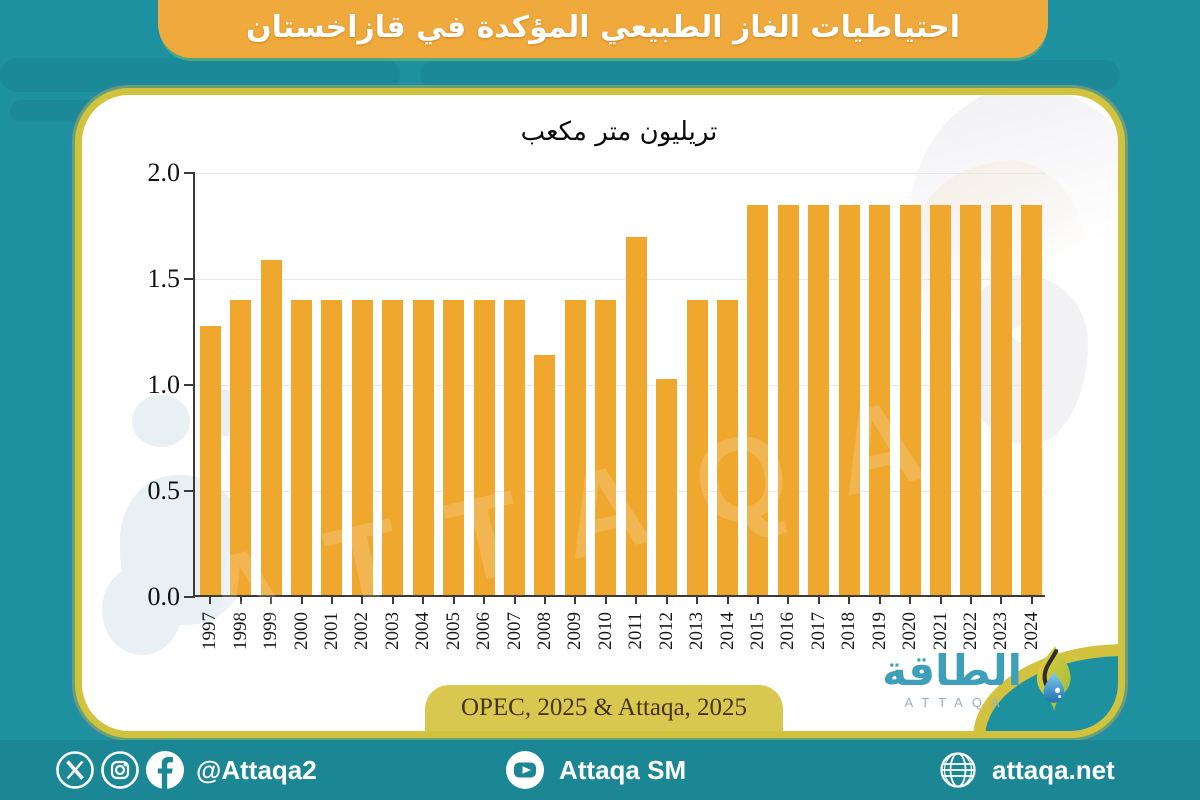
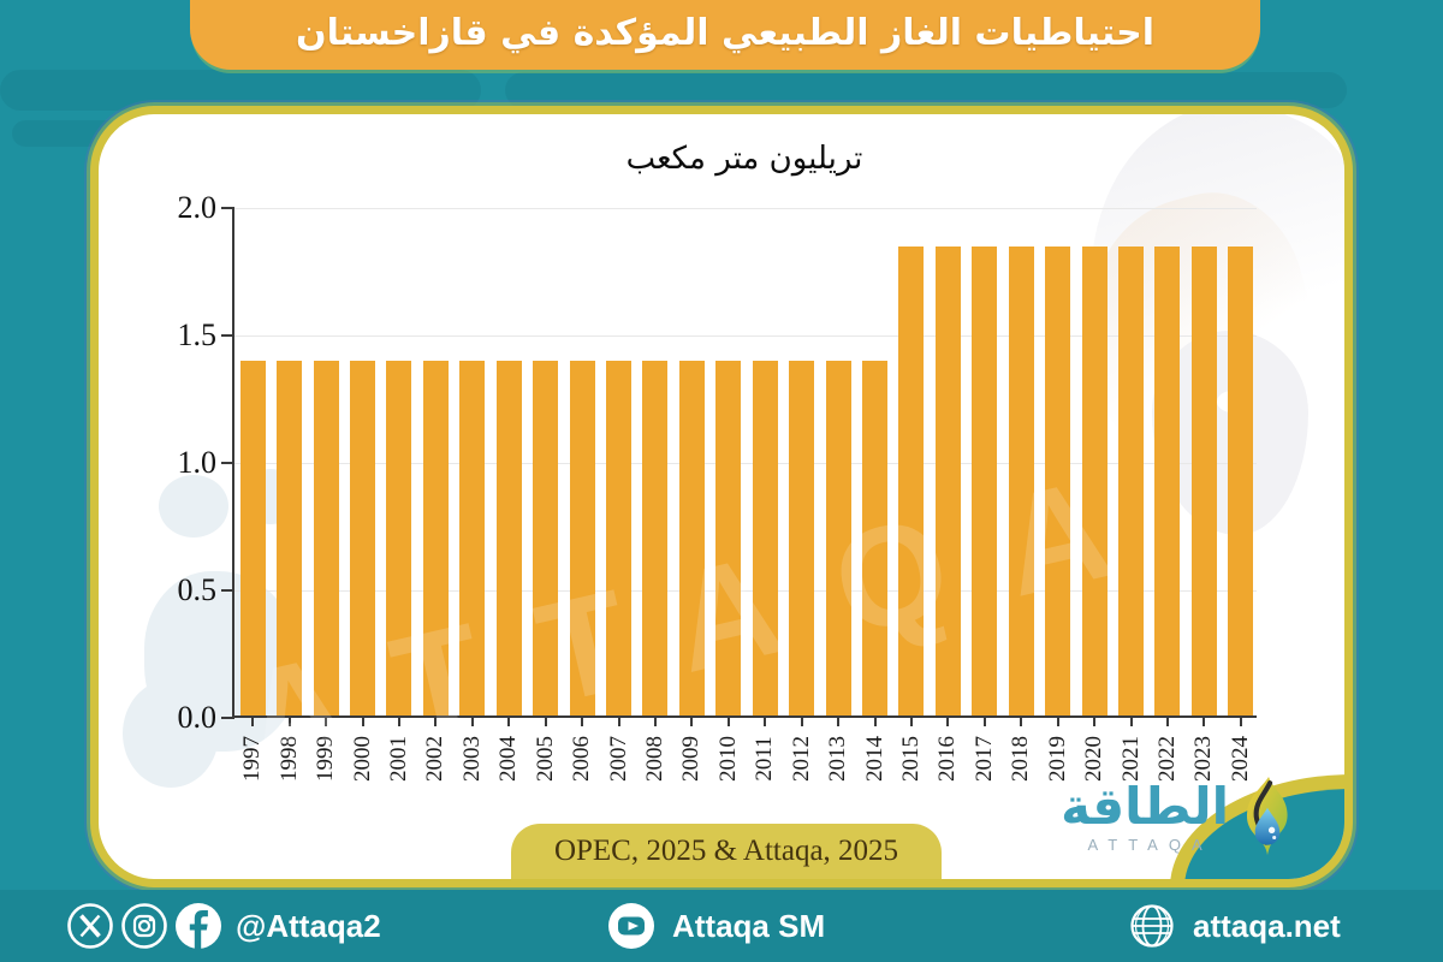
1997: 1.27 -> 1.39
1999: 1.58 -> 1.39
2008: 1.13 -> 1.39
2011: 1.69 -> 1.39
2012: 1.02 -> 1.39
